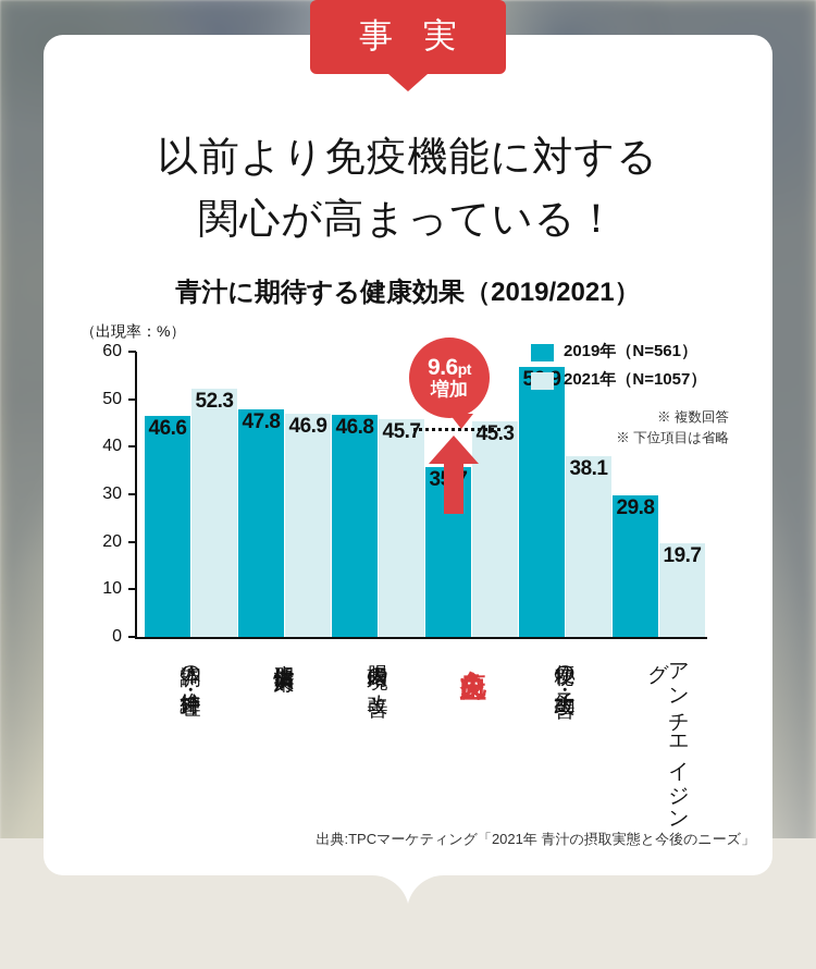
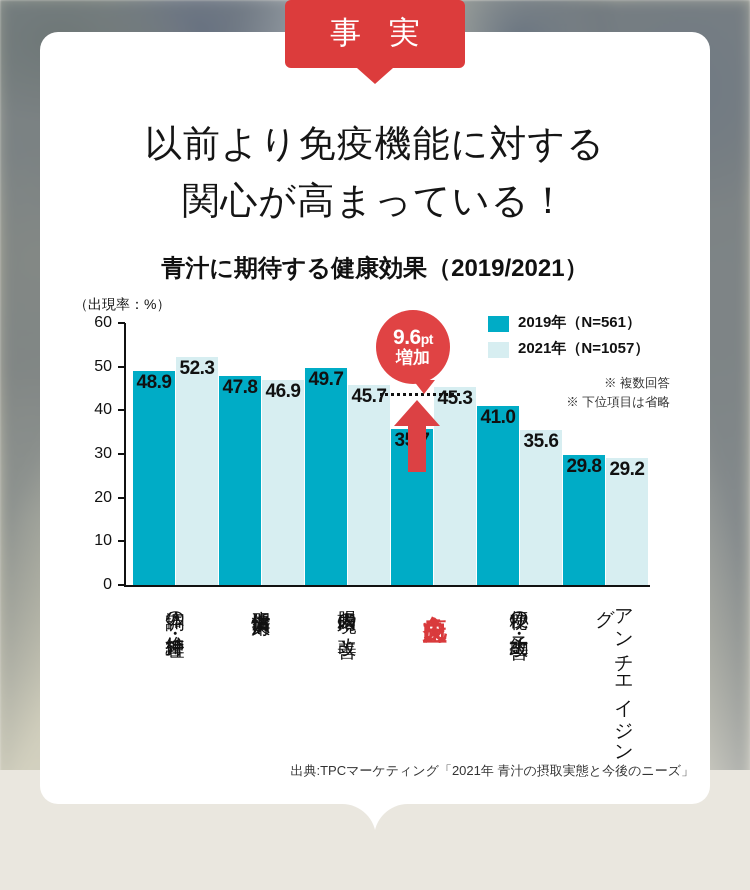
2019年（N=561）/体調の維持・管理: 46.6 -> 48.9
2019年（N=561）/腸内環境の改善: 46.8 -> 49.7
2019年（N=561）/便秘の予約・改善: 56.9 -> 41.0
2021年（N=1057）/便秘の予約・改善: 38.1 -> 35.6
2021年（N=1057）/アンチエイジング: 19.7 -> 29.2
